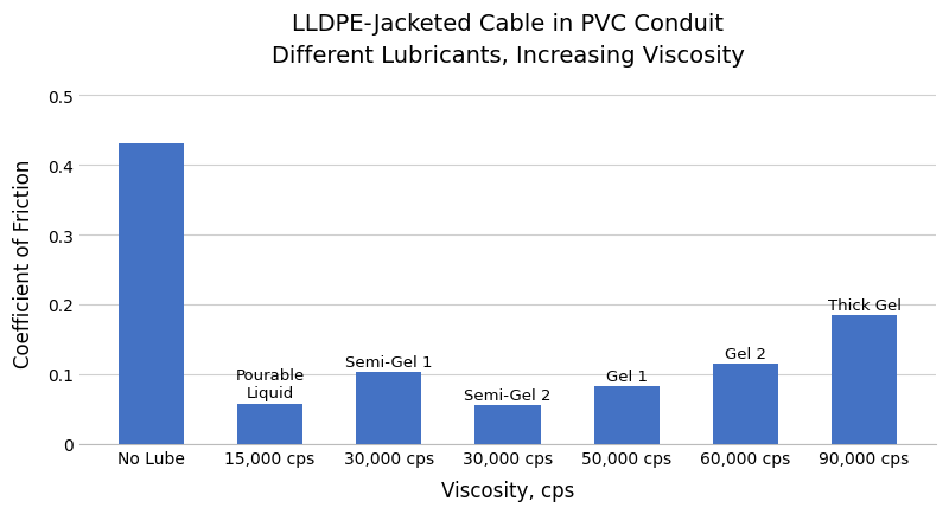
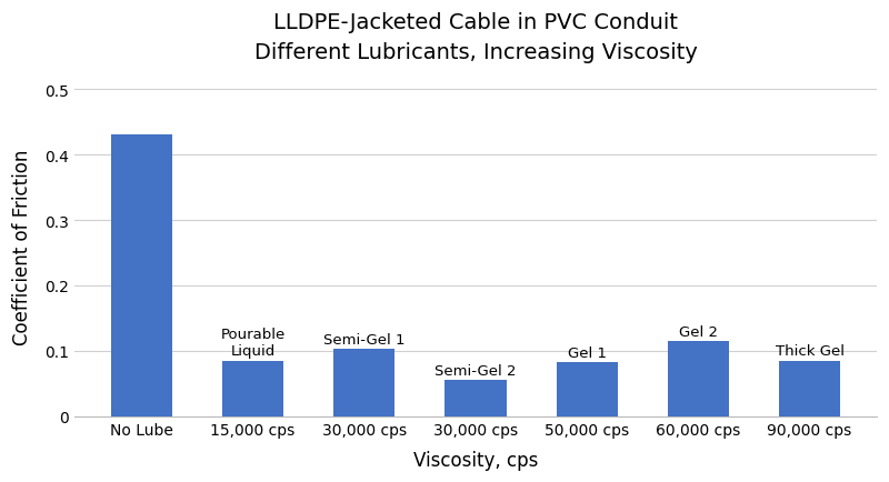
15,000 cps: 0.058 -> 0.085
90,000 cps: 0.184 -> 0.085
